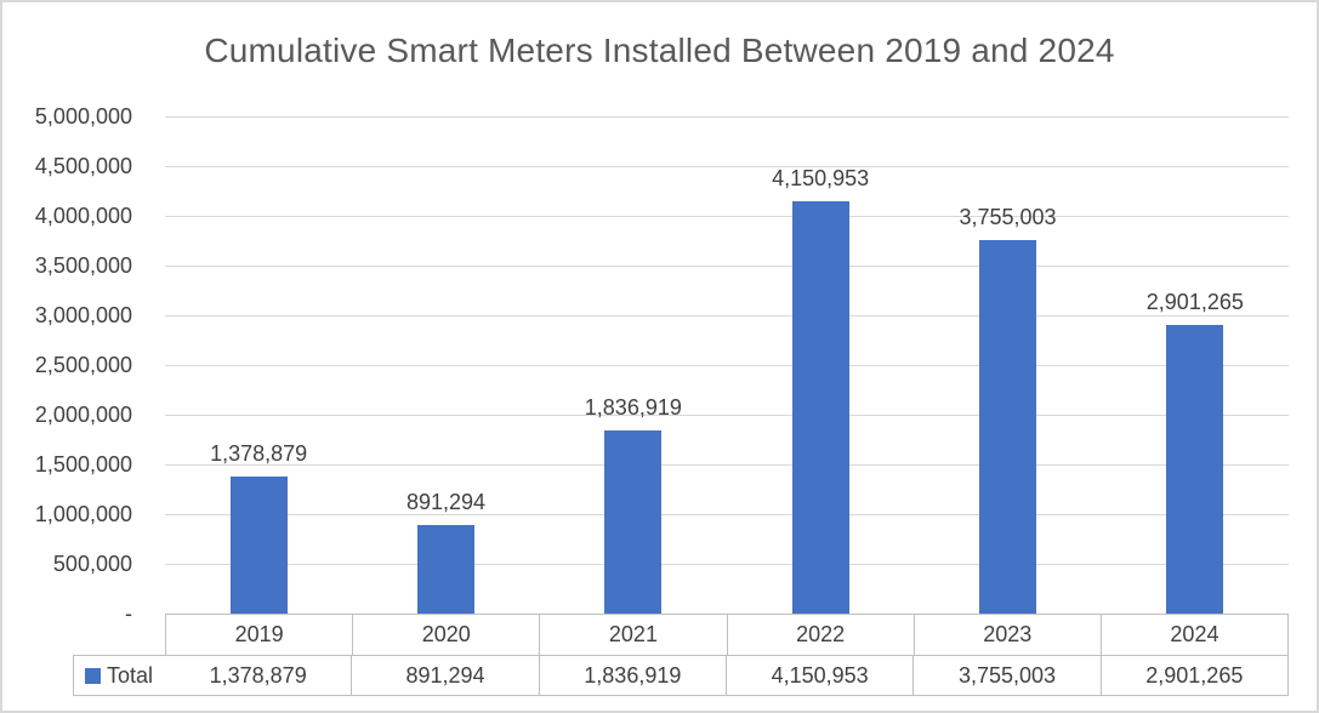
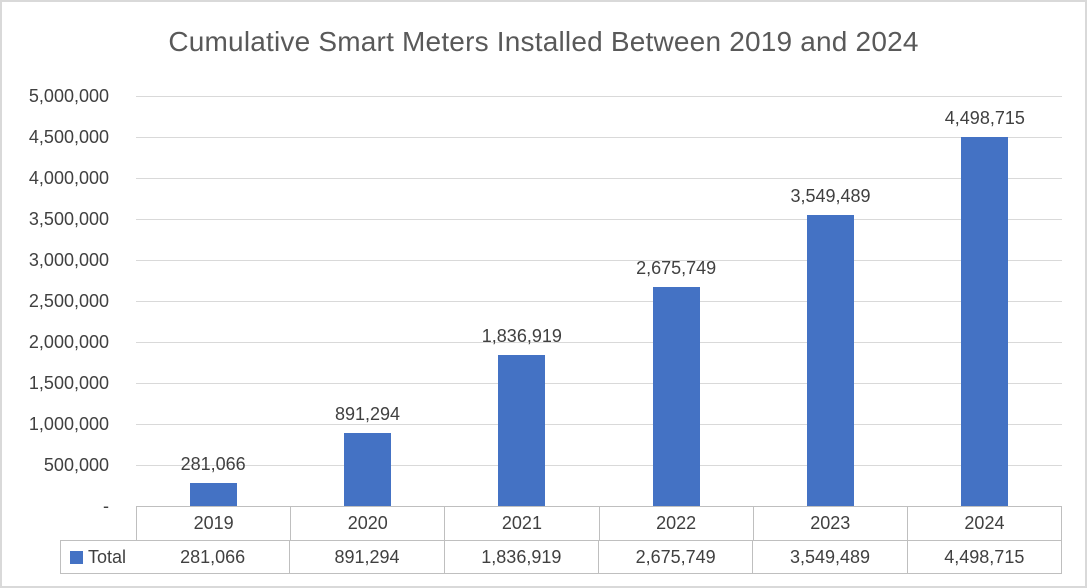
2019: 1,378,879 -> 281,066
2022: 4,150,953 -> 2,675,749
2023: 3,755,003 -> 3,549,489
2024: 2,901,265 -> 4,498,715
